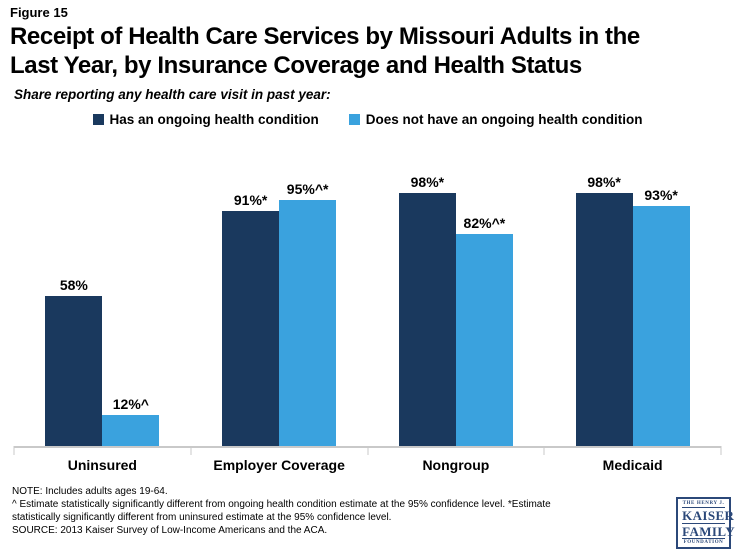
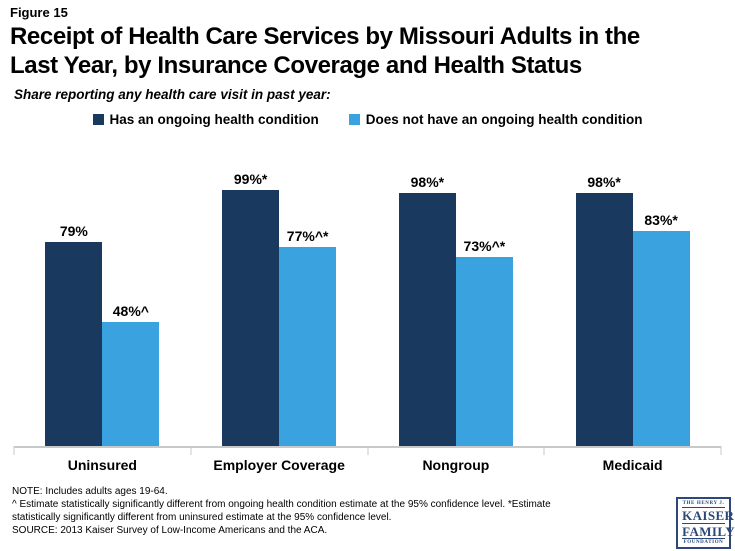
Has an ongoing health condition/Uninsured: 58% -> 79%
Does not have an ongoing health condition/Uninsured: 12 -> 48
Has an ongoing health condition/Employer Coverage: 91 -> 99
Does not have an ongoing health condition/Employer Coverage: 95 -> 77
Does not have an ongoing health condition/Nongroup: 82 -> 73
Does not have an ongoing health condition/Medicaid: 93 -> 83
